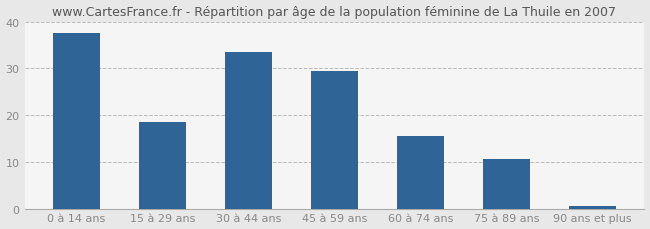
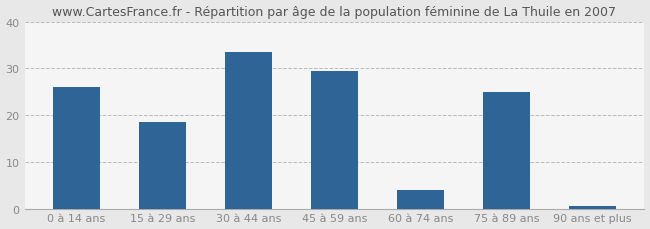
0 à 14 ans: 37.5 -> 26.0
60 à 74 ans: 15.5 -> 4.0
75 à 89 ans: 10.5 -> 25.0
